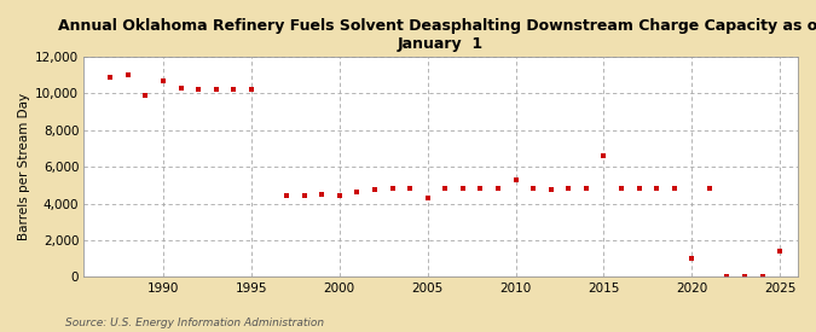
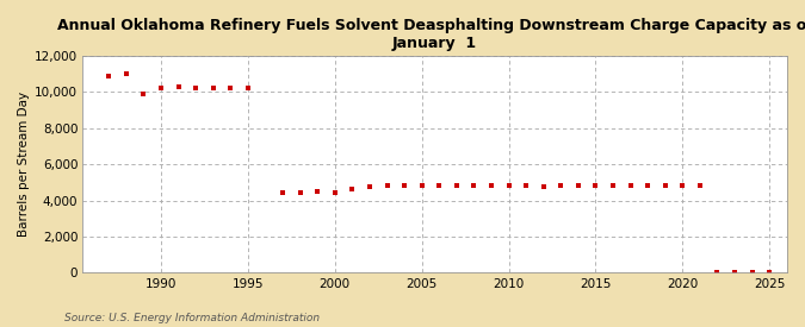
1990: 10,700 -> 10,200
2005: 4,300 -> 4,800
2010: 5,300 -> 4,800
2015: 6,600 -> 4,800
2020: 1,000 -> 4,800
2025: 1,400 -> 0
